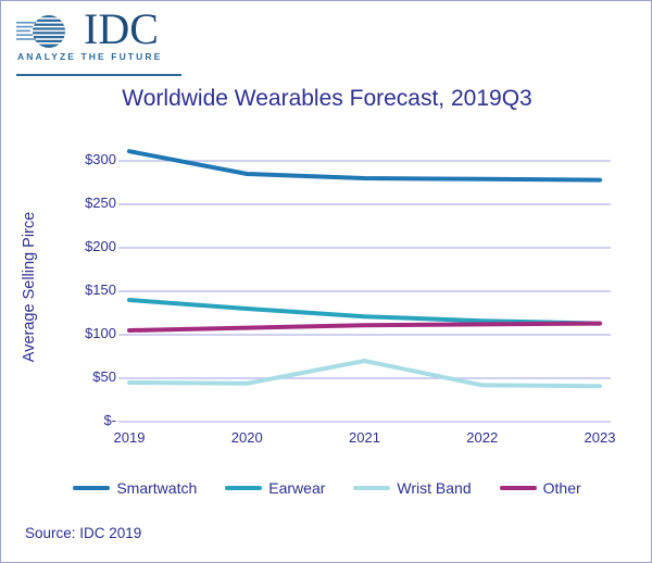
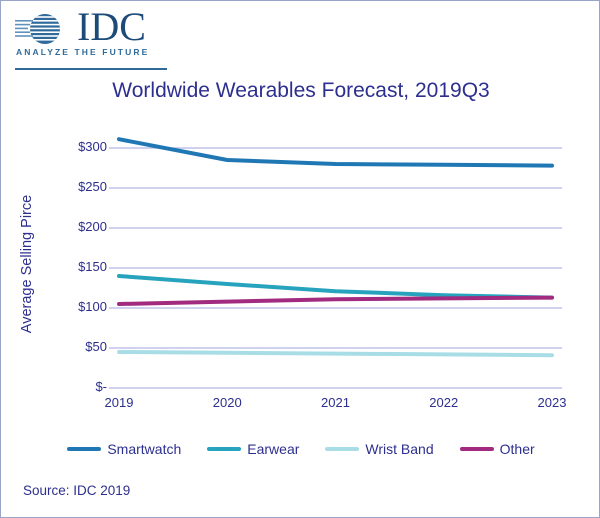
Wrist Band/2021: $70 -> $40
